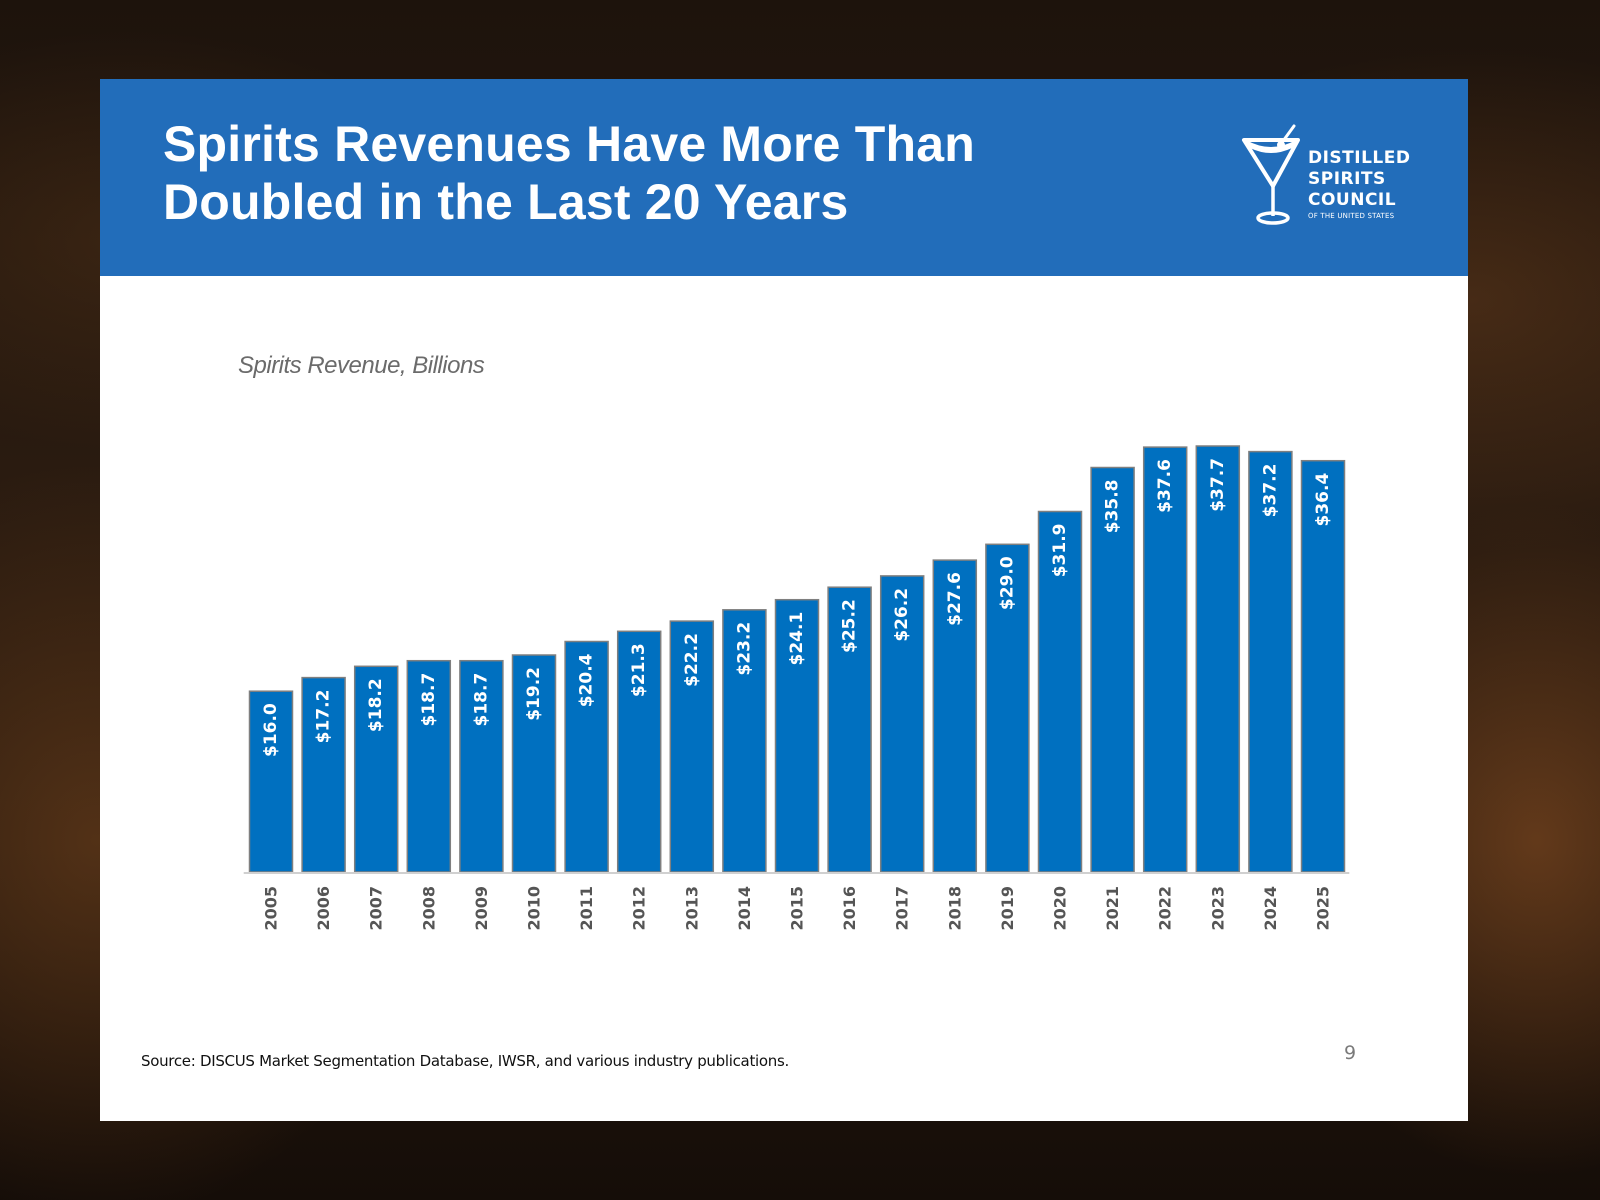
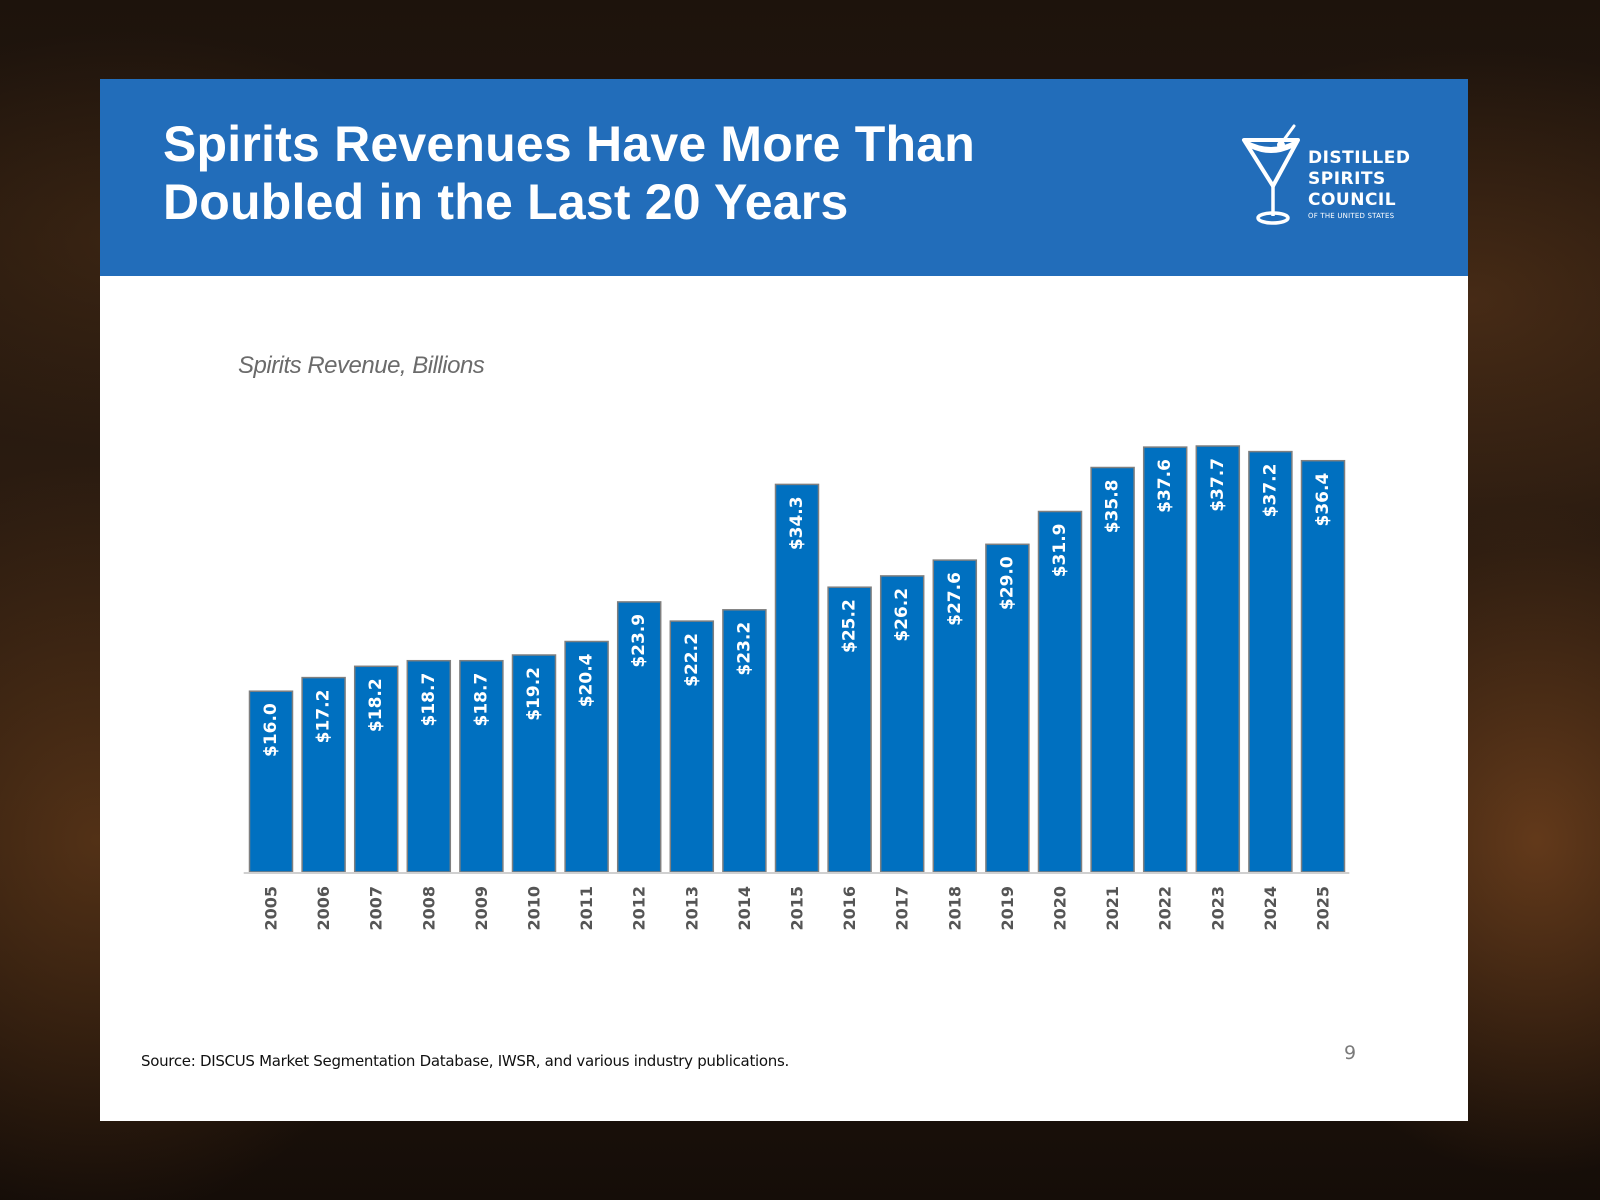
2012: $21.3 -> $23.9
2015: $24.1 -> $34.3
